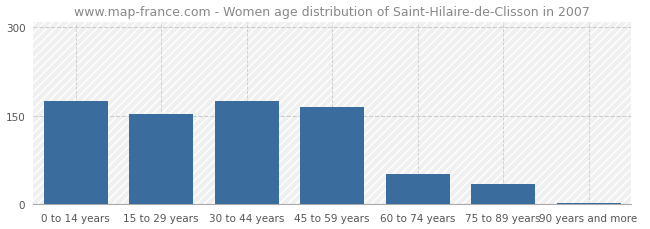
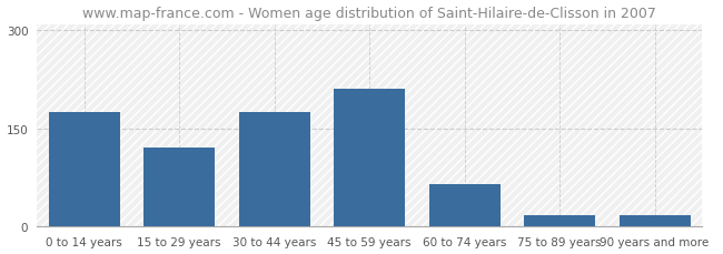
15 to 29 years: 152 -> 120
45 to 59 years: 165 -> 210
60 to 74 years: 50 -> 64
75 to 89 years: 33 -> 16
90 years and more: 2 -> 16
